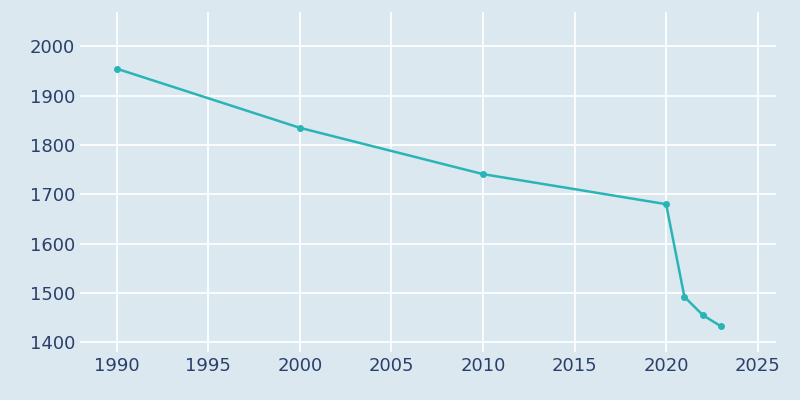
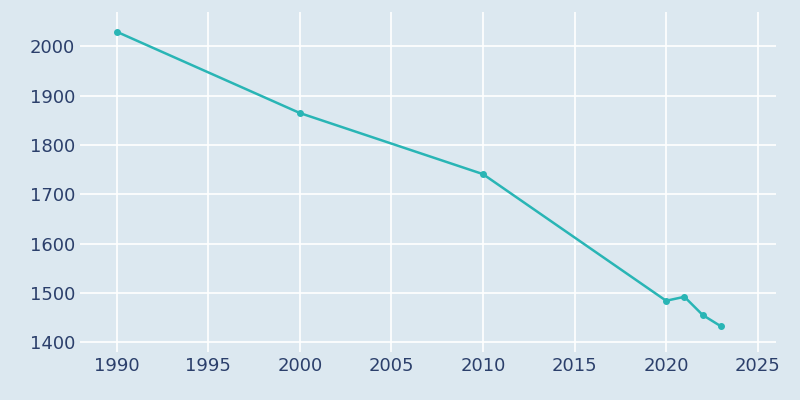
1990: 1955 -> 2030
2000: 1835 -> 1865
2020: 1680 -> 1484
